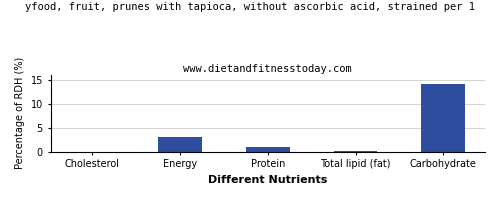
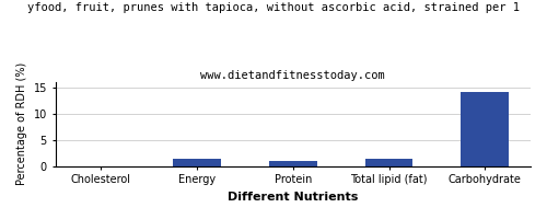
Energy: 3.0 -> 1.5
Total lipid (fat): 0.1 -> 1.5
